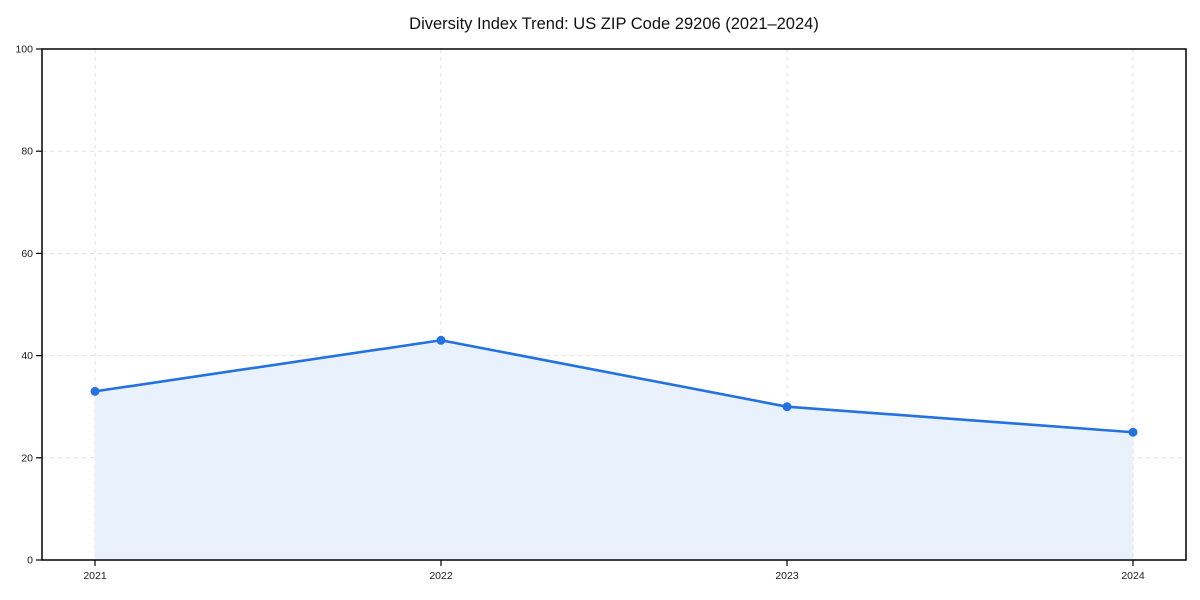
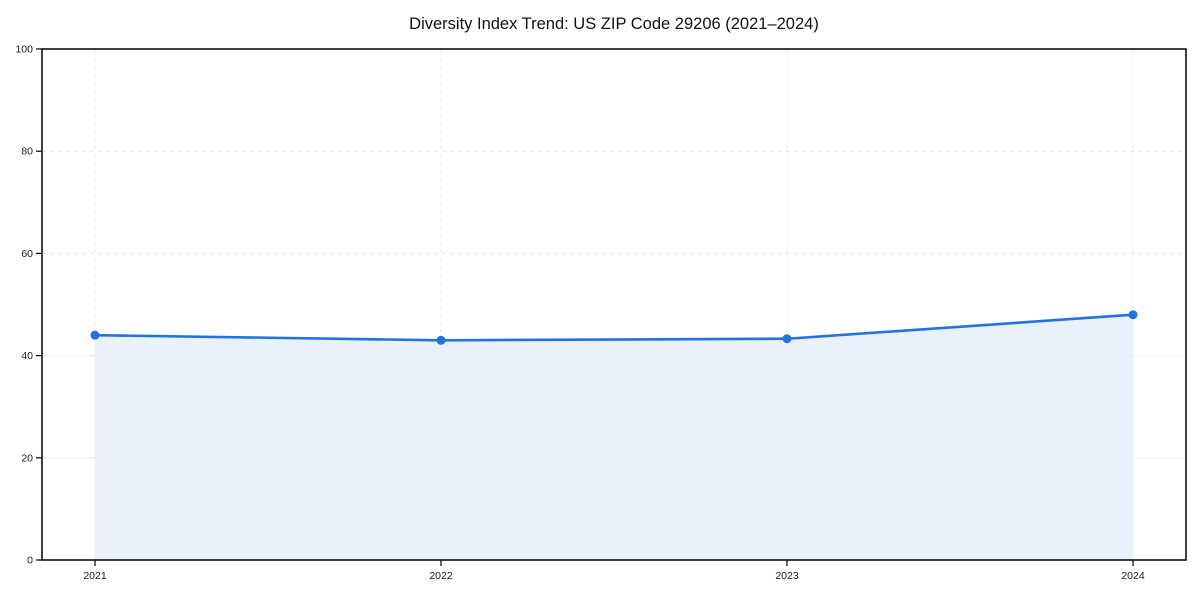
2021: 33 -> 44
2023: 30 -> 43
2024: 25 -> 48
